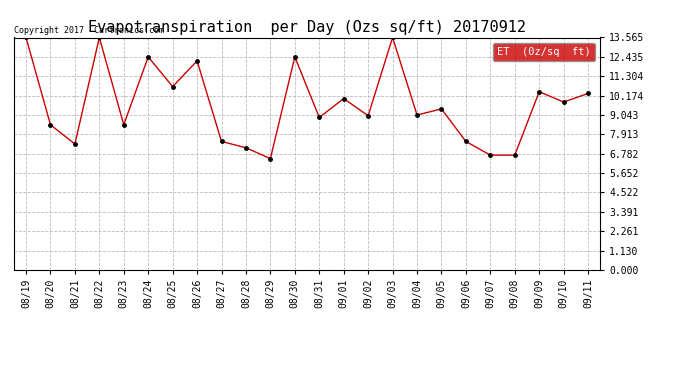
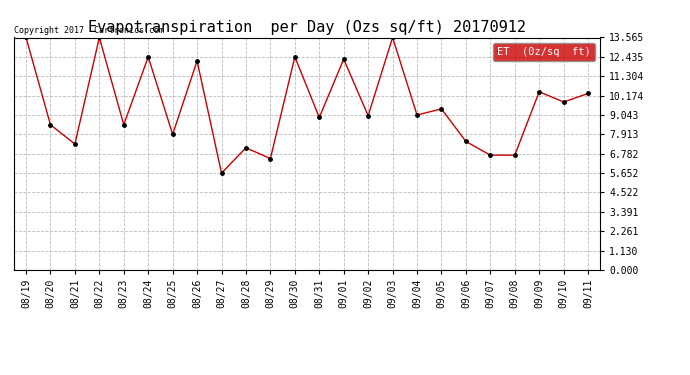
08/25: 10.7 -> 7.9
08/27: 7.5 -> 5.7
09/01: 10.0 -> 12.3
